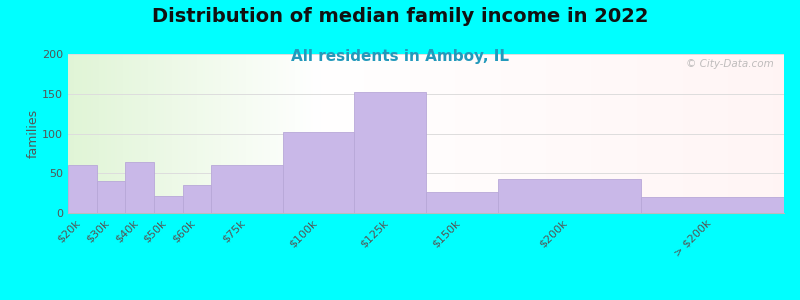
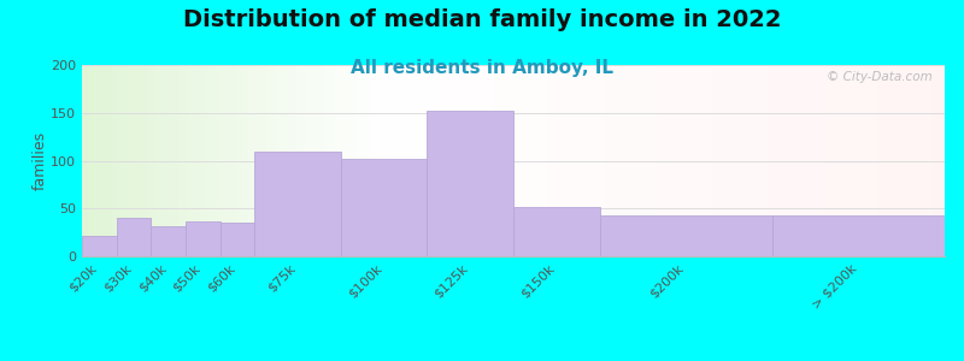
$20k: 60 -> 22
$40k: 64 -> 32
$50k: 22 -> 37
$75k: 60 -> 110
$150k: 26 -> 52
> $200k: 20 -> 43
